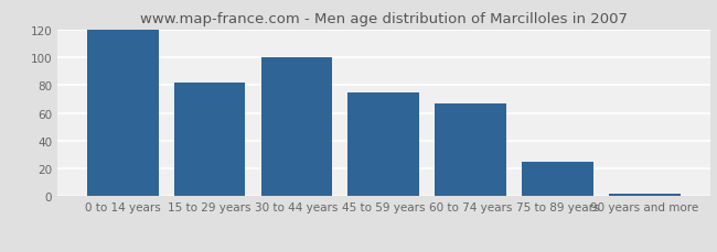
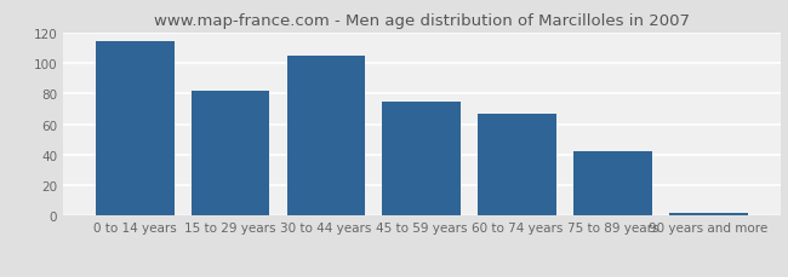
0 to 14 years: 120 -> 114
30 to 44 years: 100 -> 105
75 to 89 years: 25 -> 42
